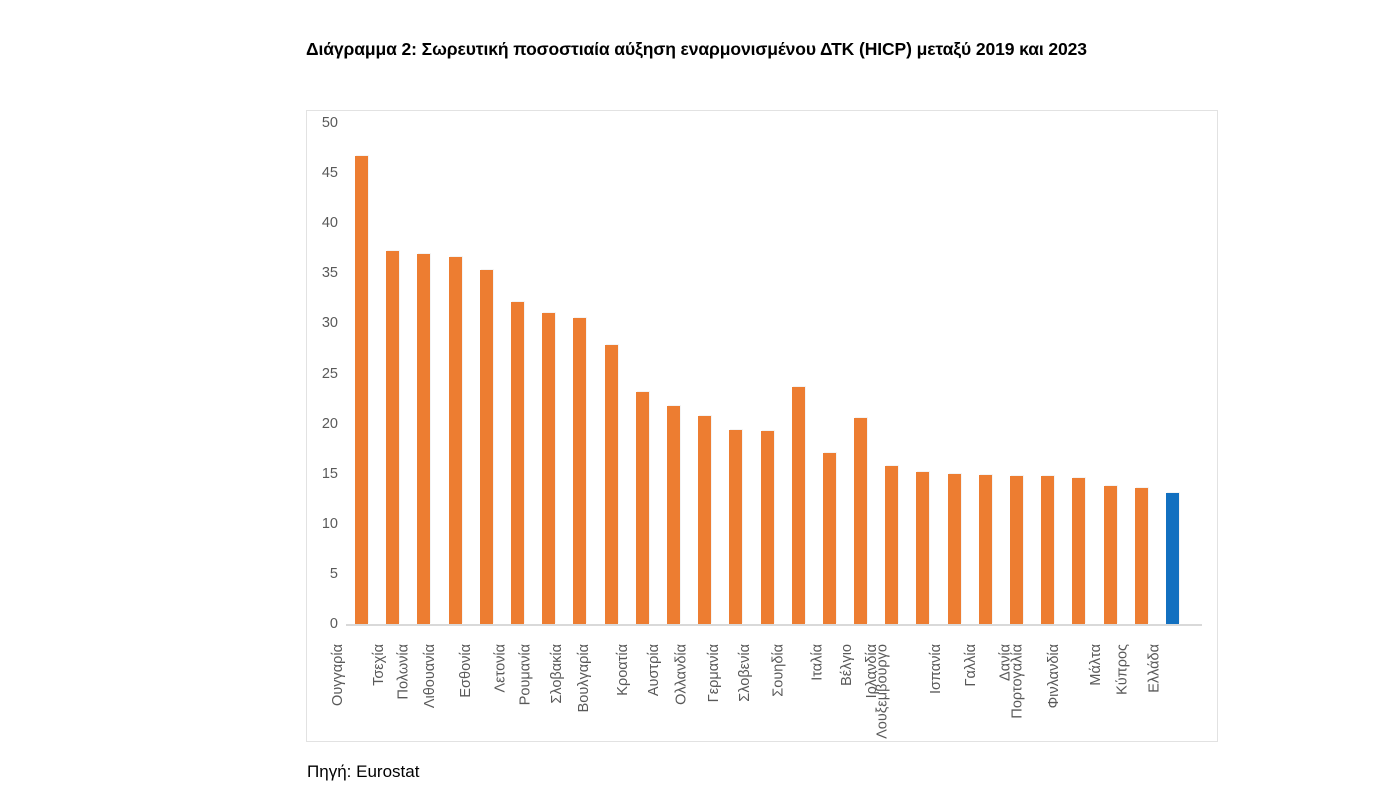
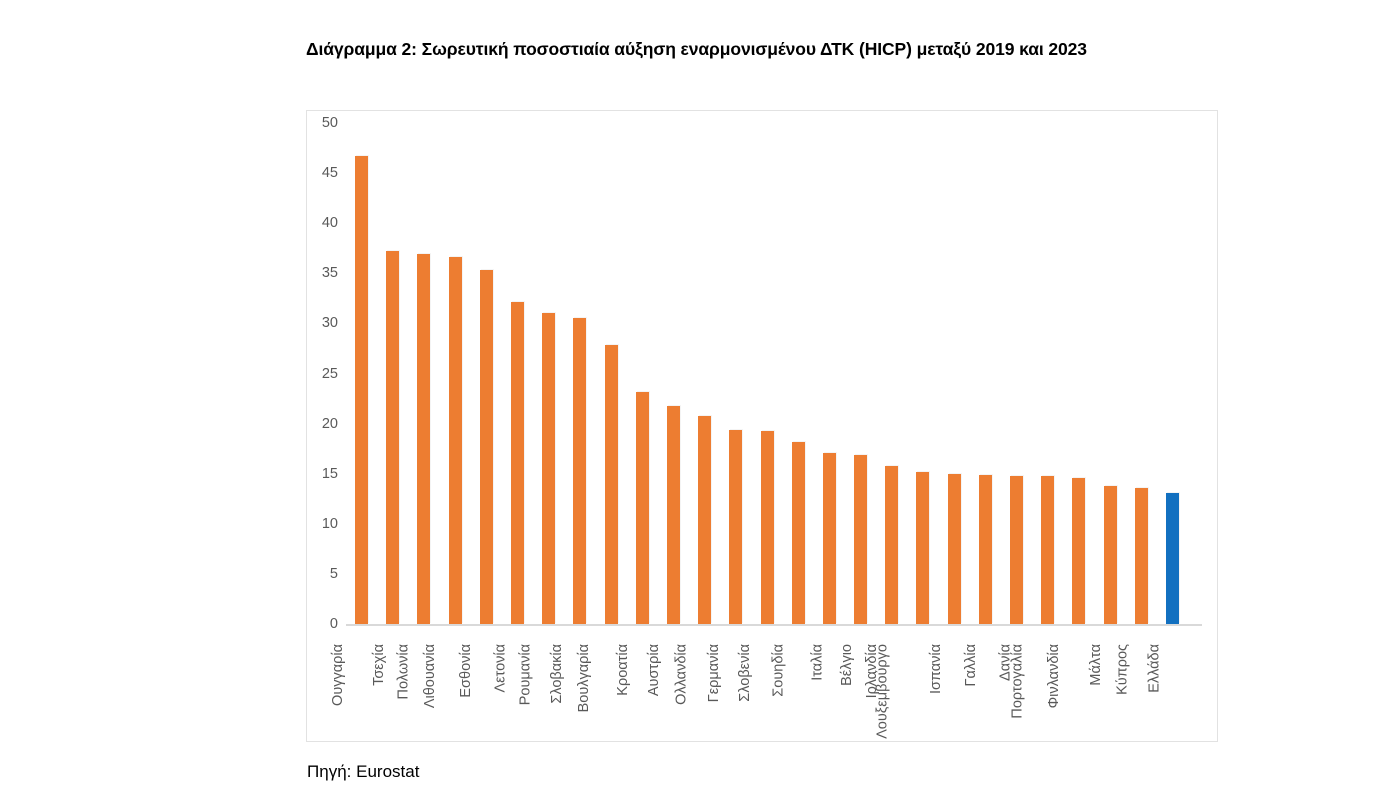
Σουηδία: 23.7 -> 18.2
Βέλγιο: 20.6 -> 16.9
